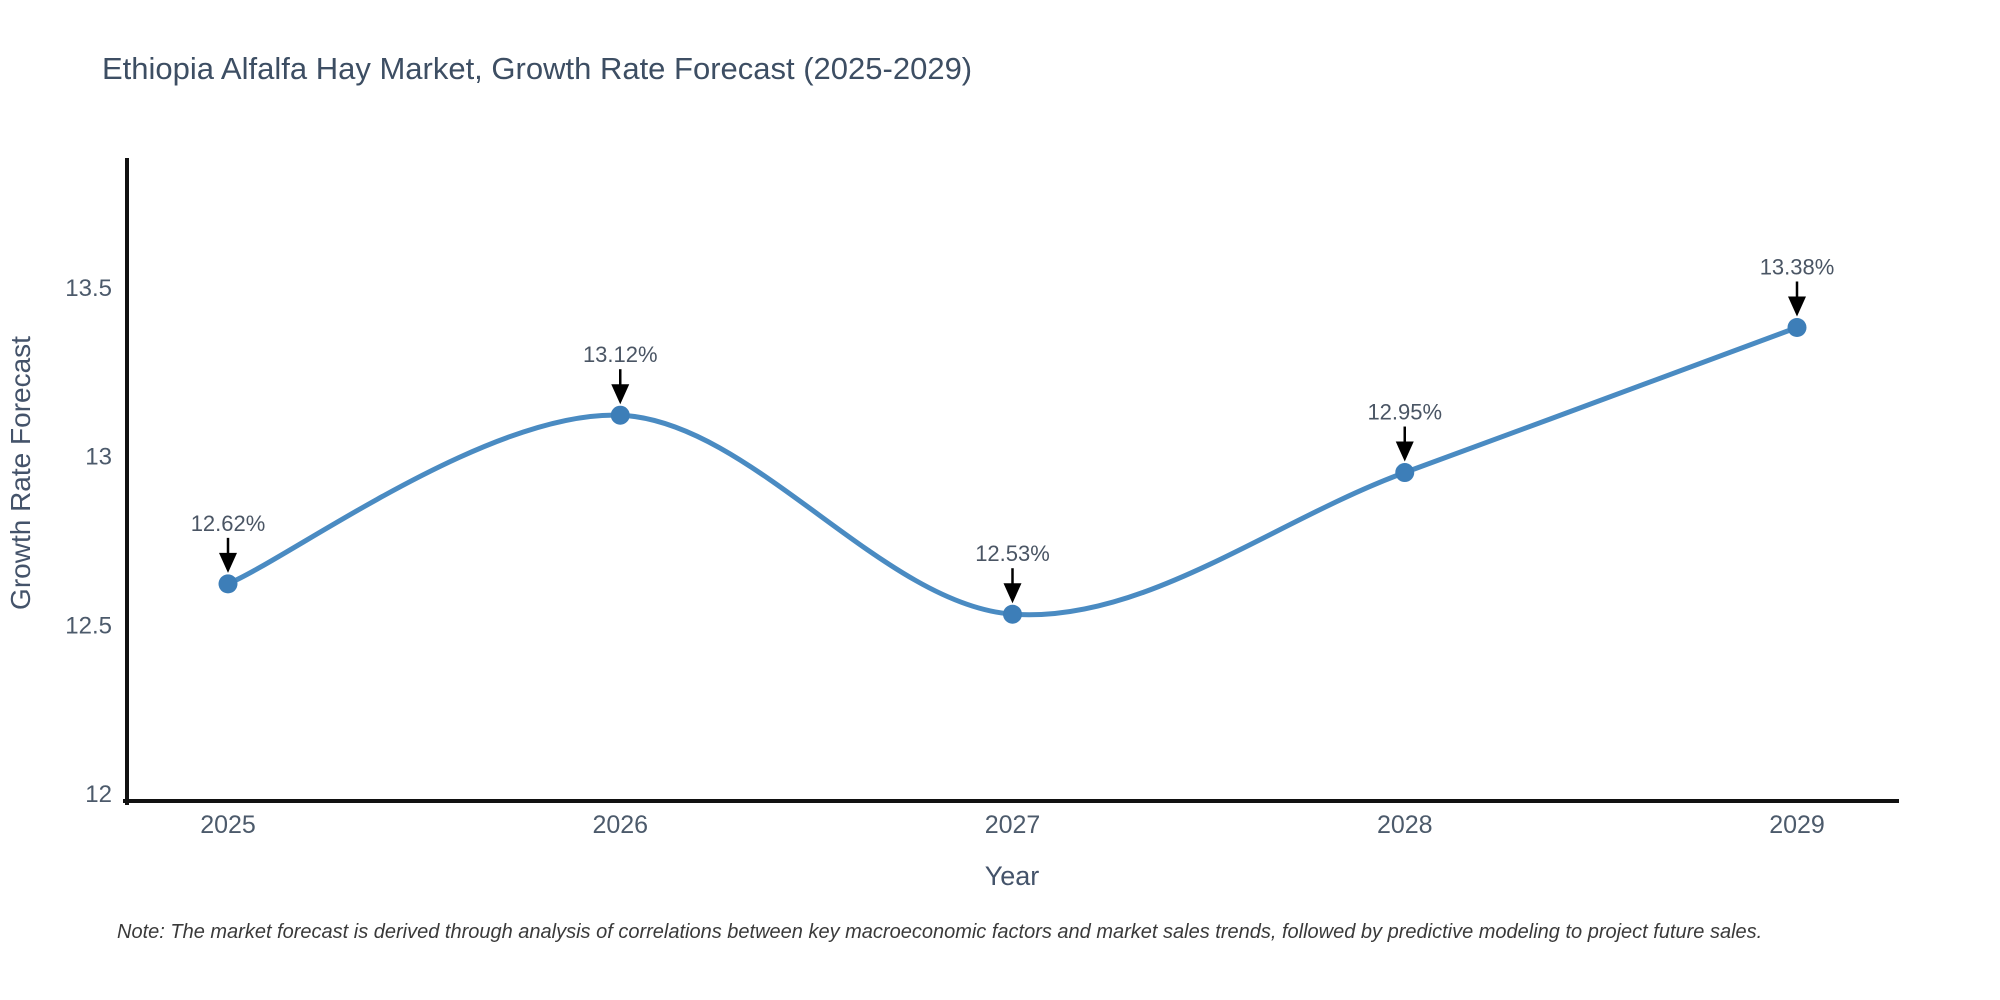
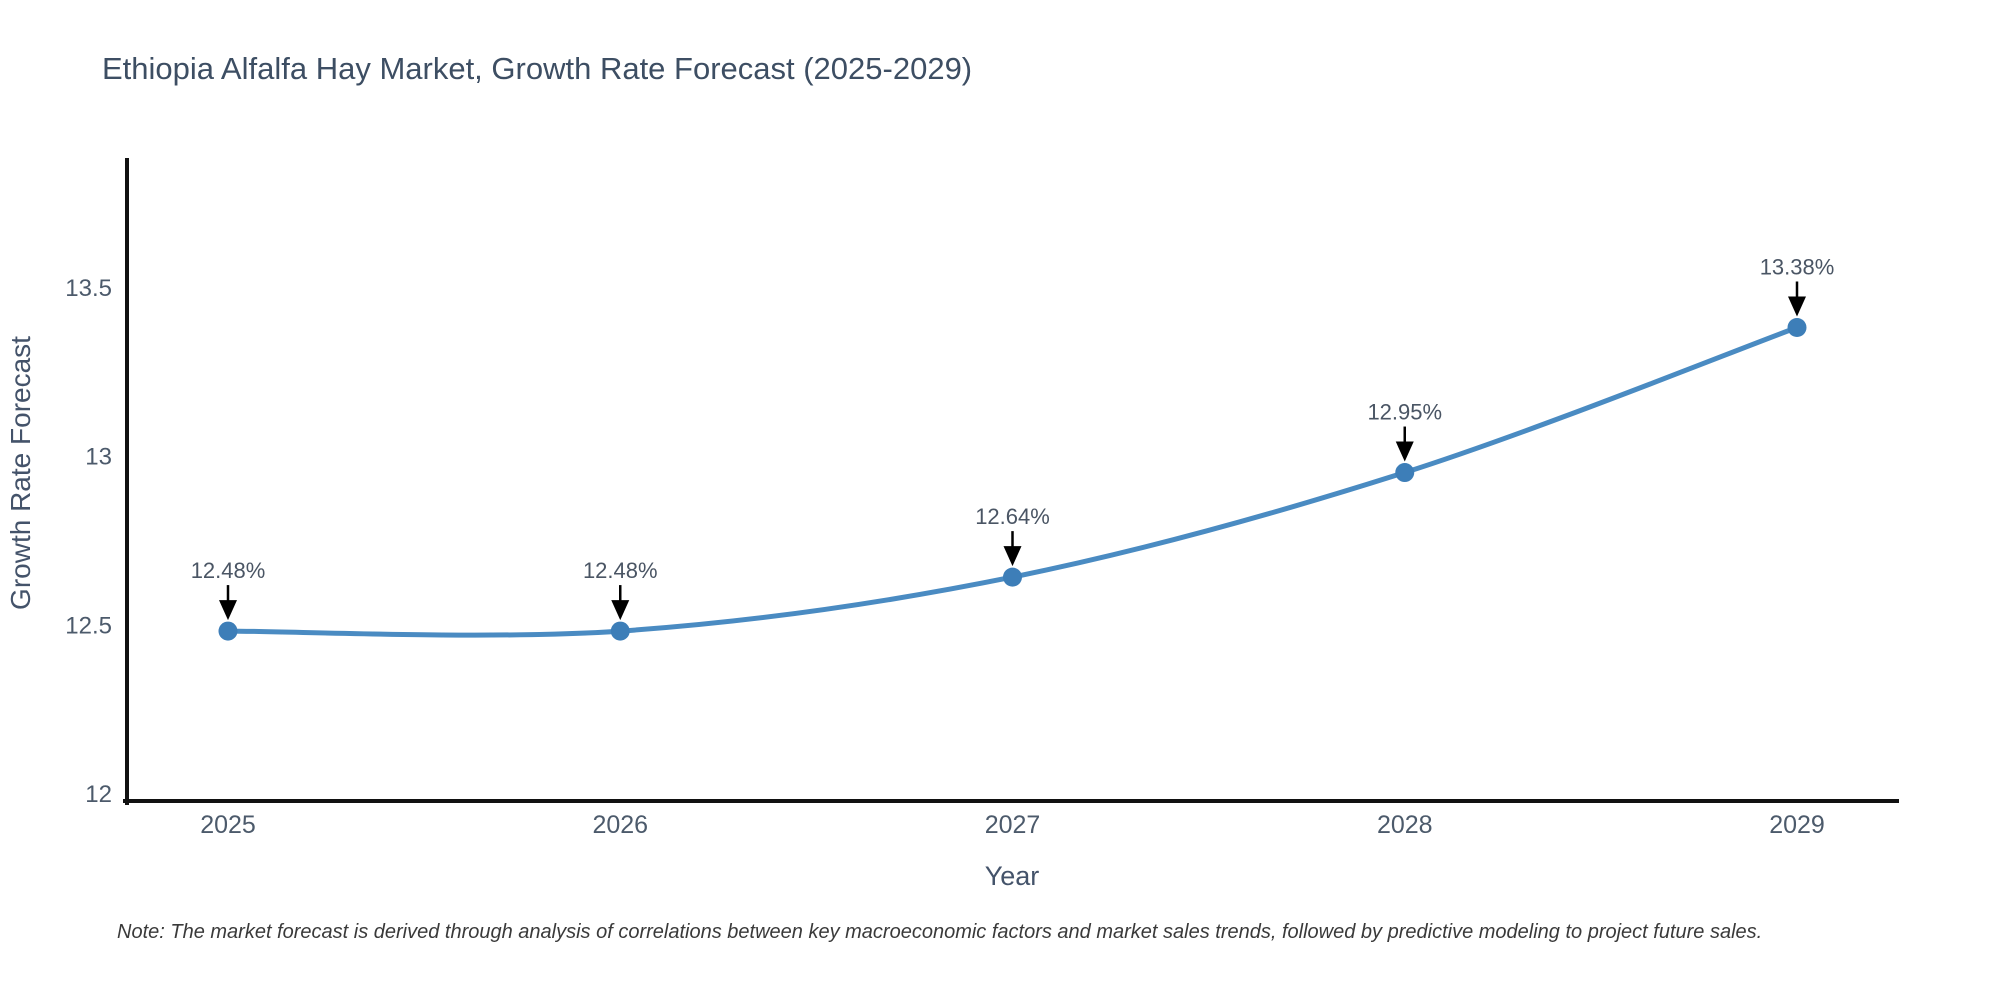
2025: 12.62% -> 12.48%
2026: 13.12% -> 12.48%
2027: 12.53% -> 12.64%
